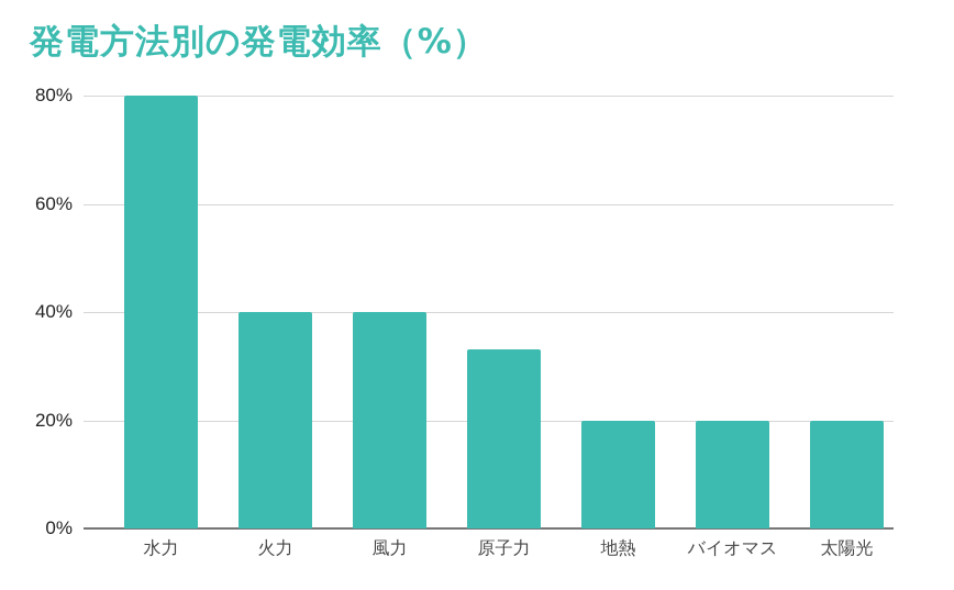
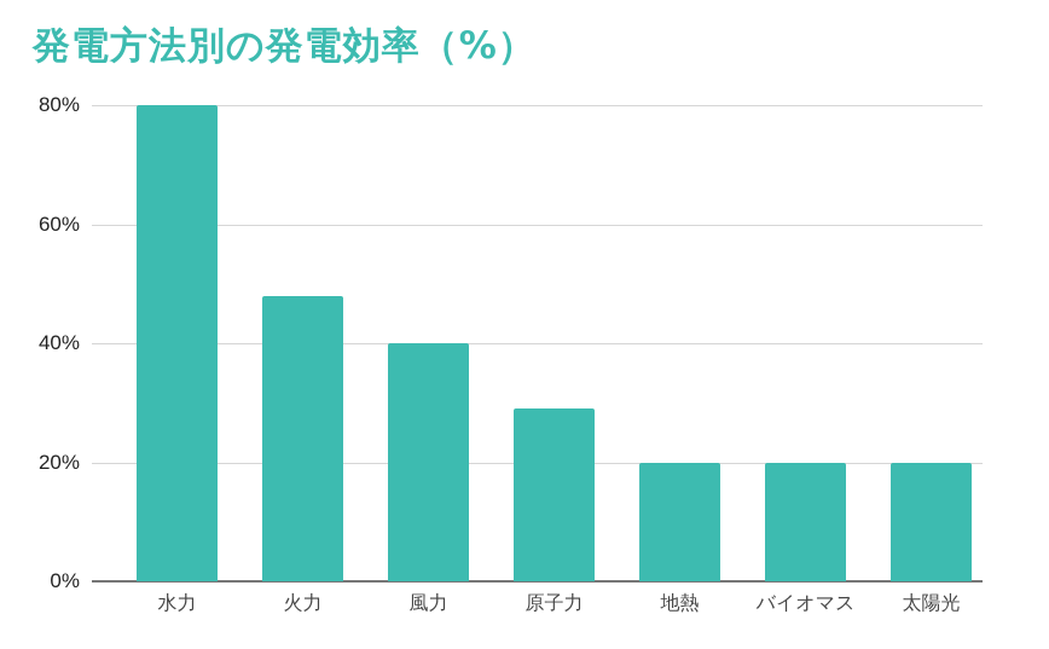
火力: 40% -> 48%
原子力: 33% -> 29%
